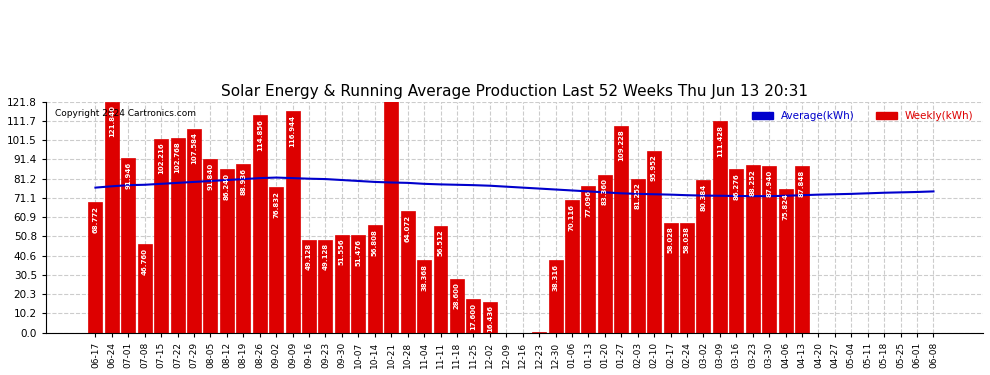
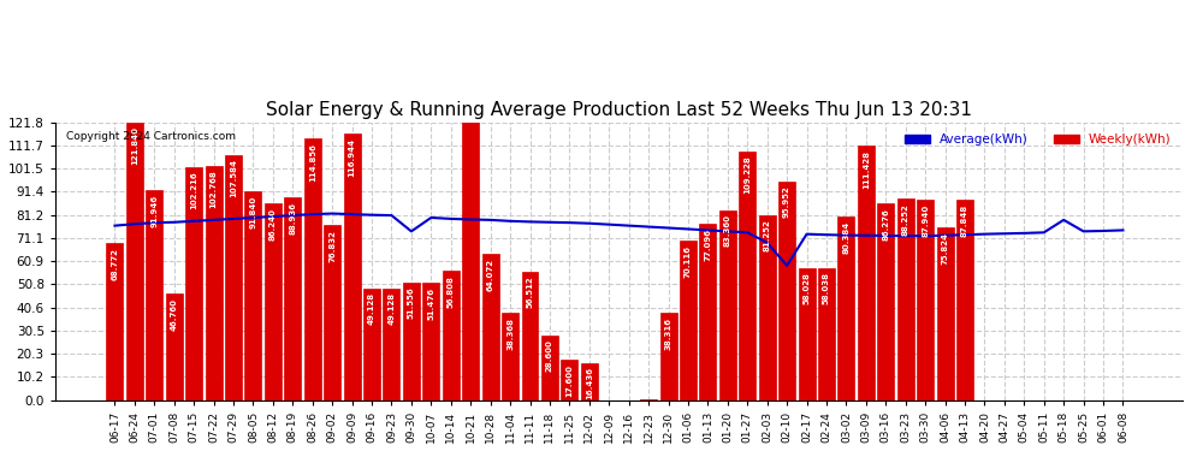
Average(kWh)/09-30: 80 -> 74
Average(kWh)/02-03: 73 -> 69
Average(kWh)/02-10: 73 -> 59
Average(kWh)/05-18: 74 -> 79
